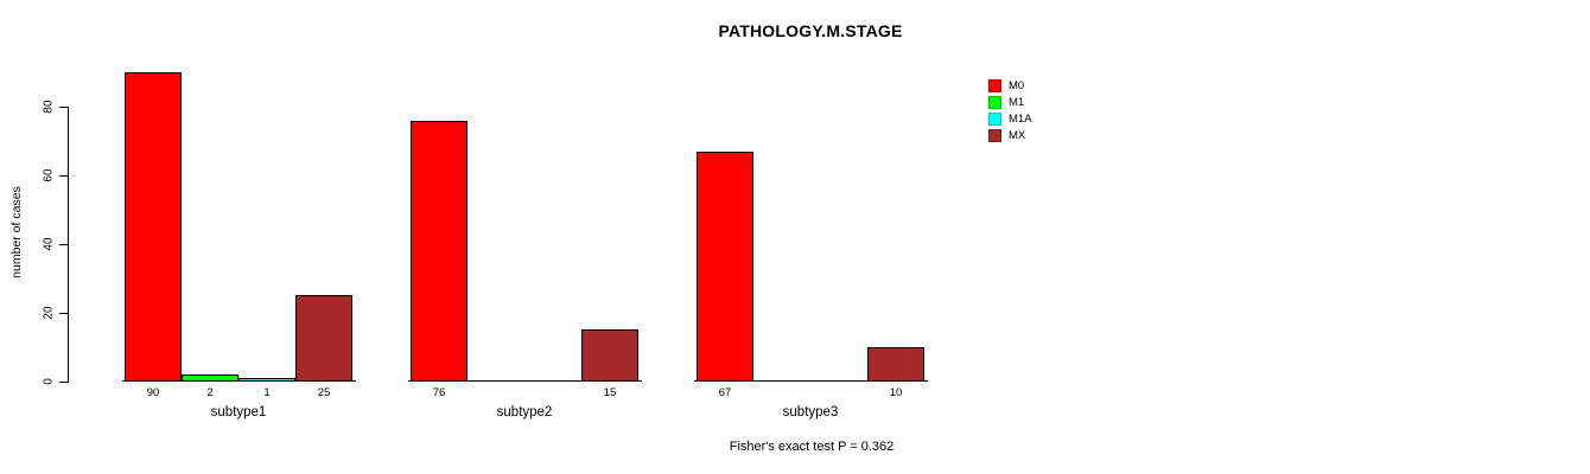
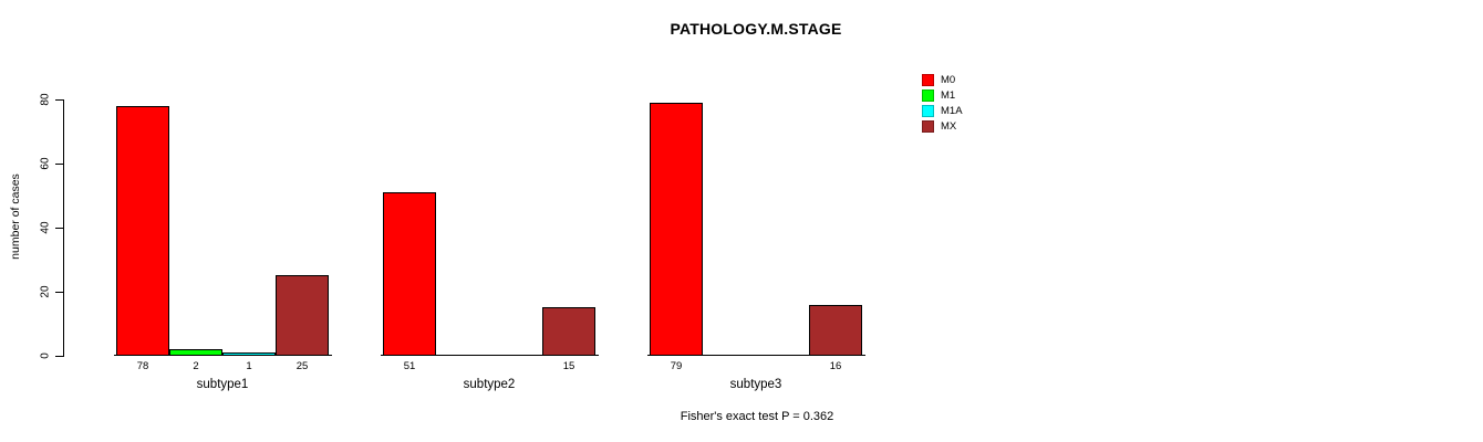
M0/subtype1: 90 -> 78
M0/subtype2: 76 -> 51
M0/subtype3: 67 -> 79
MX/subtype3: 10 -> 16
